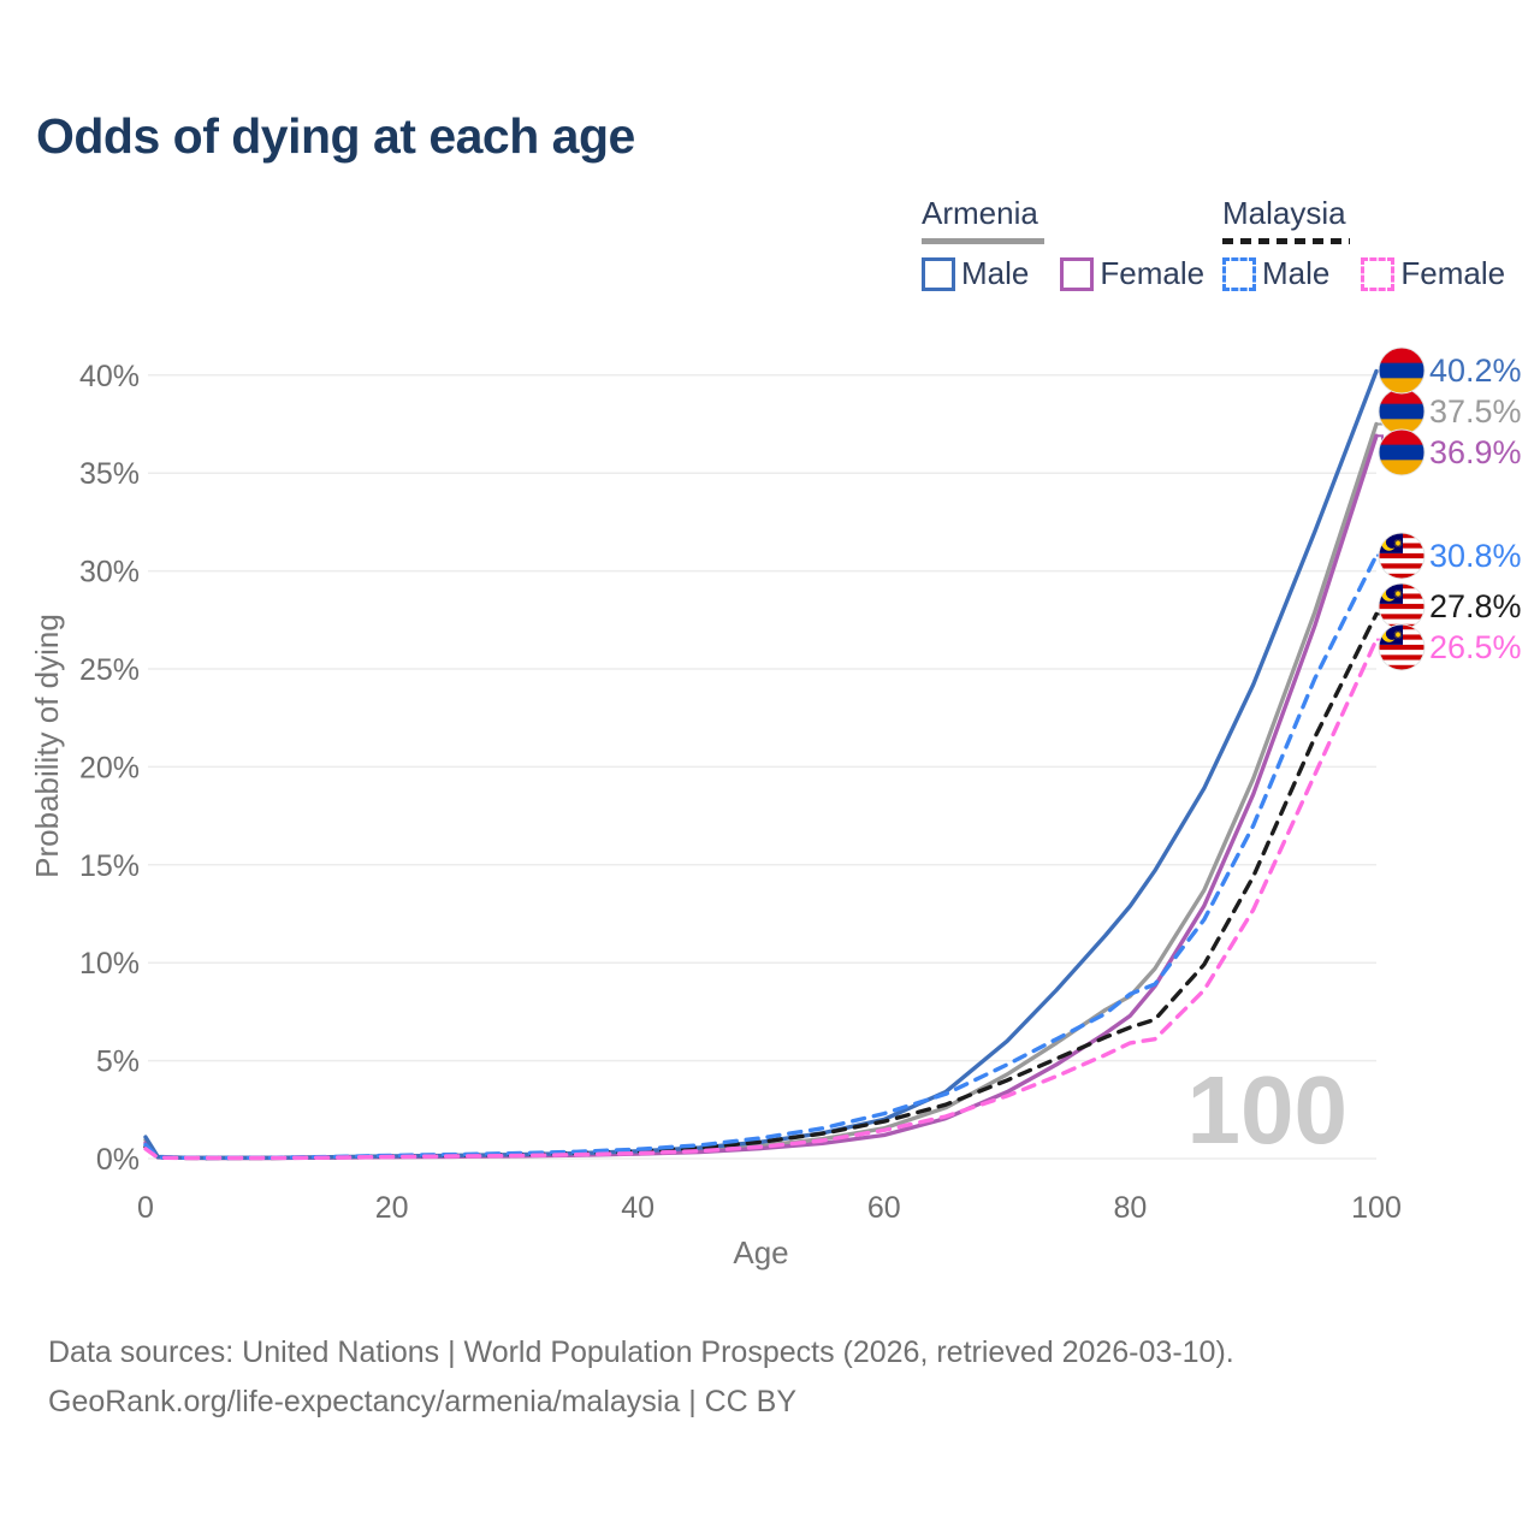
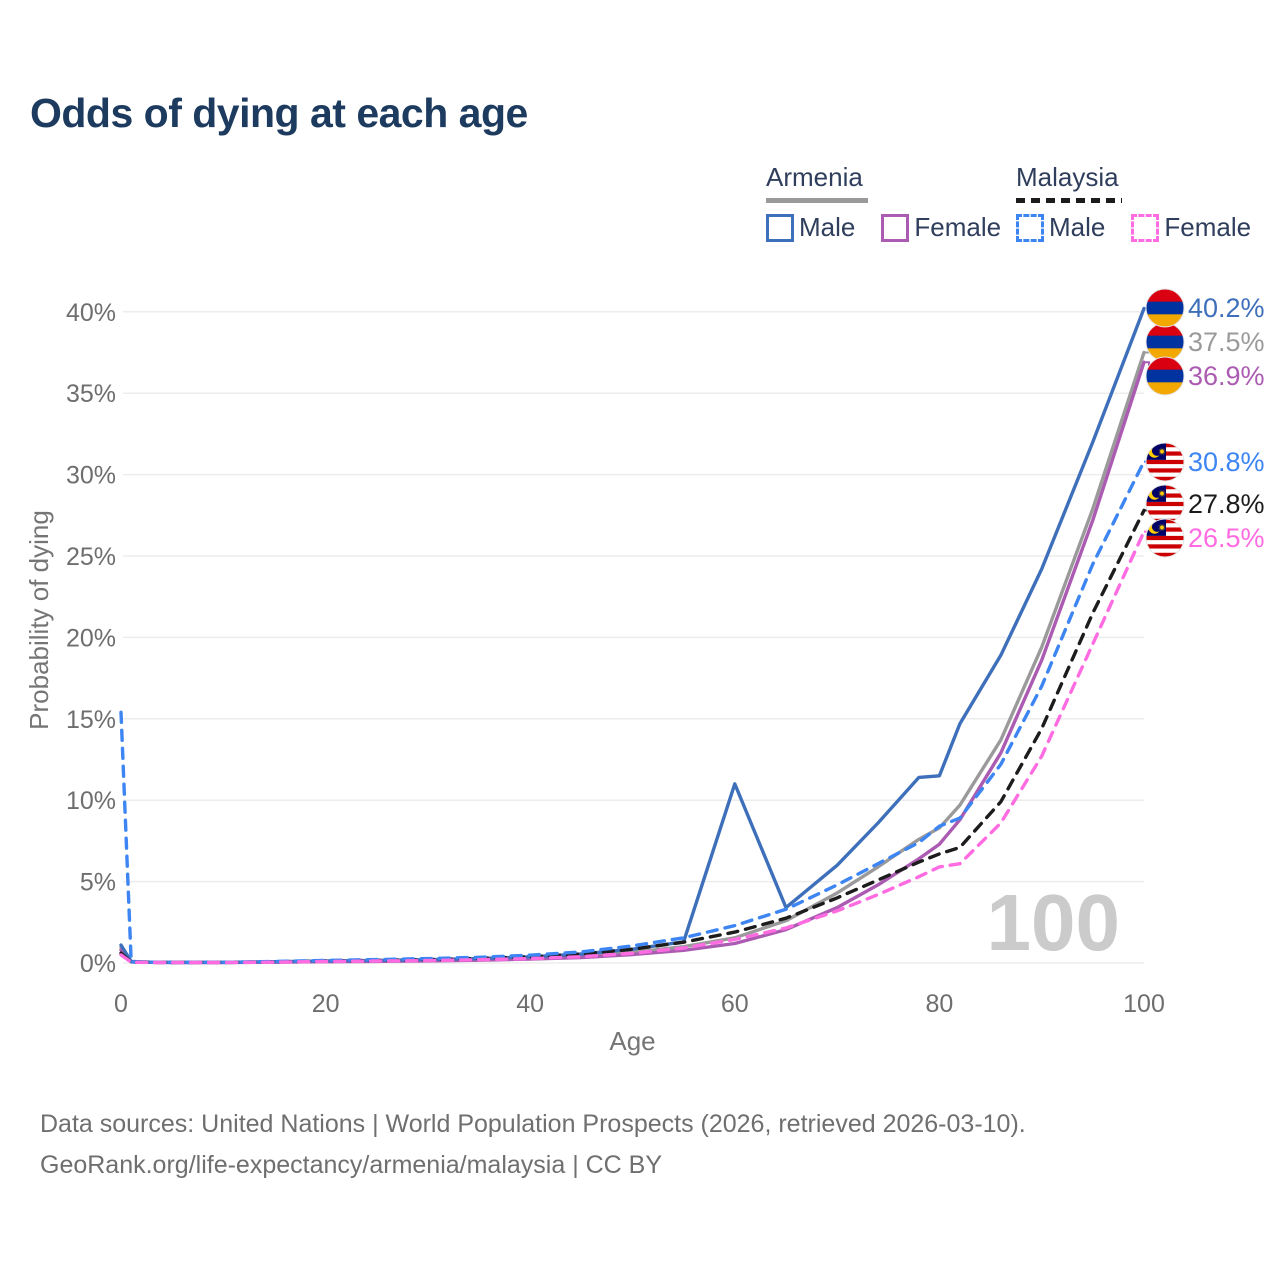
Malaysia Male/0: 0.7% -> 15.4%
Armenia Male/60: 2.0% -> 11.0%
Armenia Male/80: 12.9% -> 11.5%
